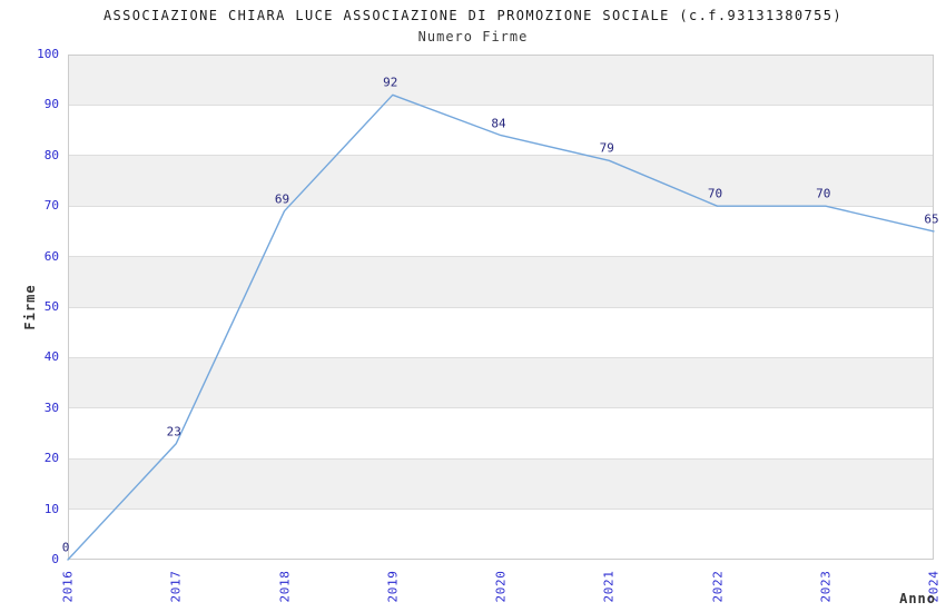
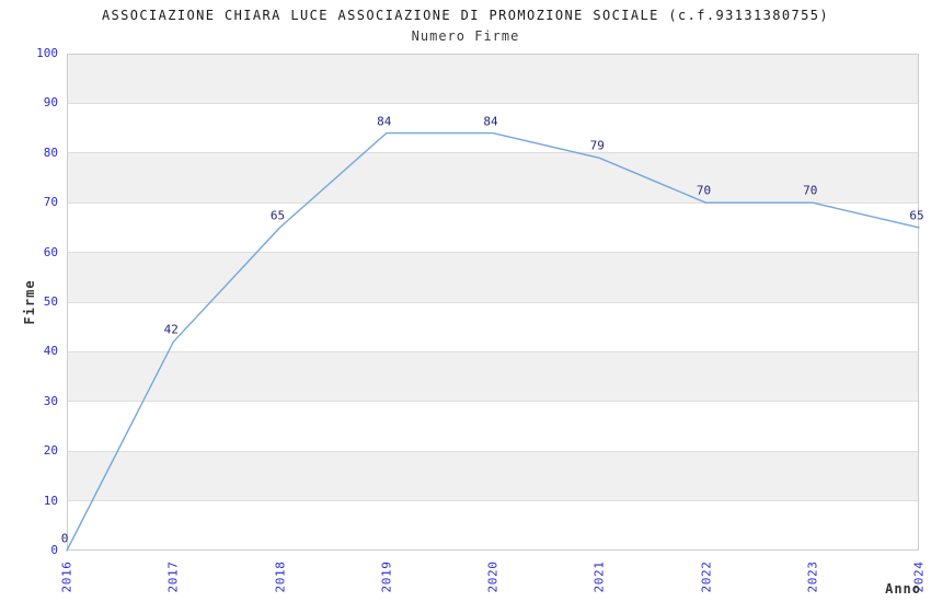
2017: 23 -> 42
2018: 69 -> 65
2019: 92 -> 84
